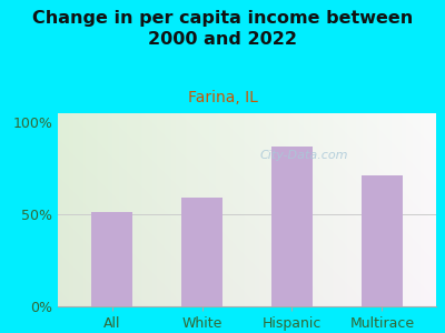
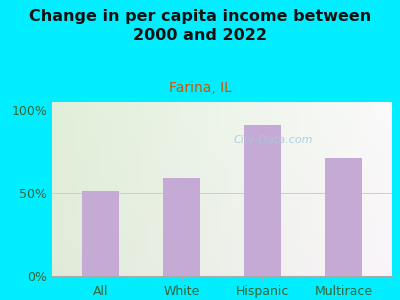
Hispanic: 87% -> 91%
